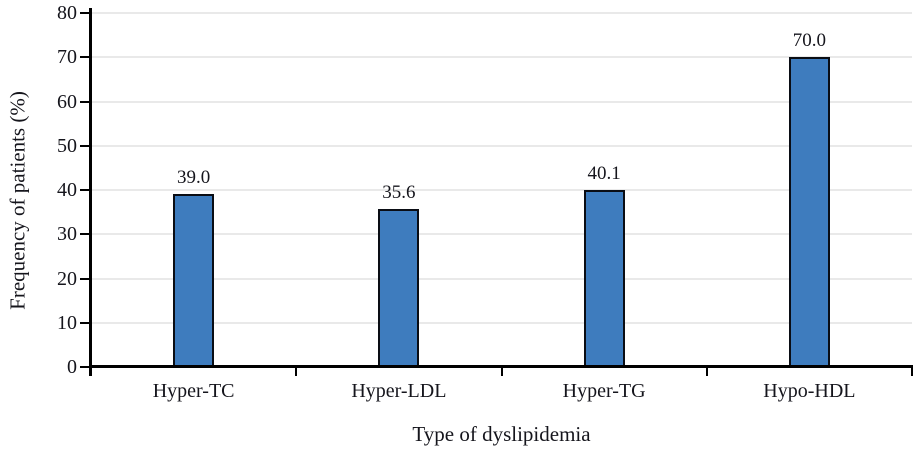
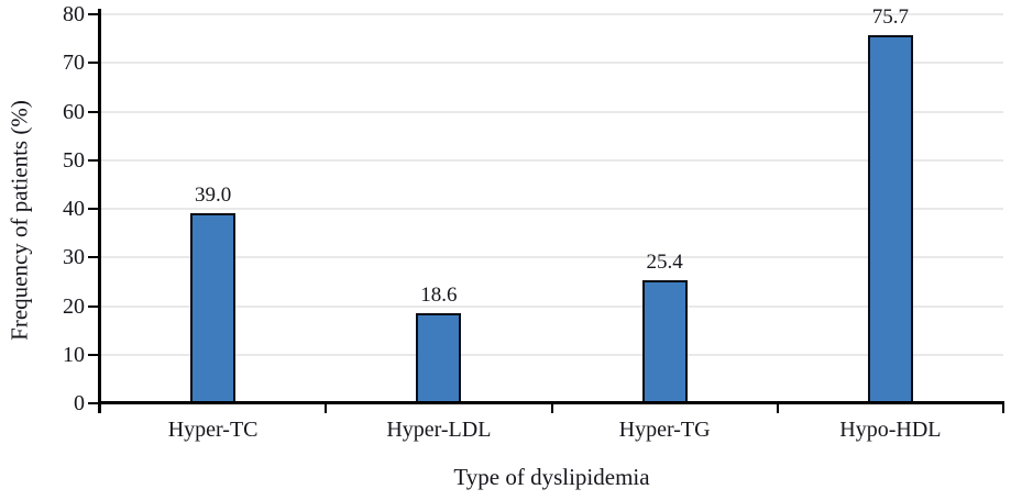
Hyper-LDL: 35.6 -> 18.6
Hyper-TG: 40.1 -> 25.4
Hypo-HDL: 70.0 -> 75.7
